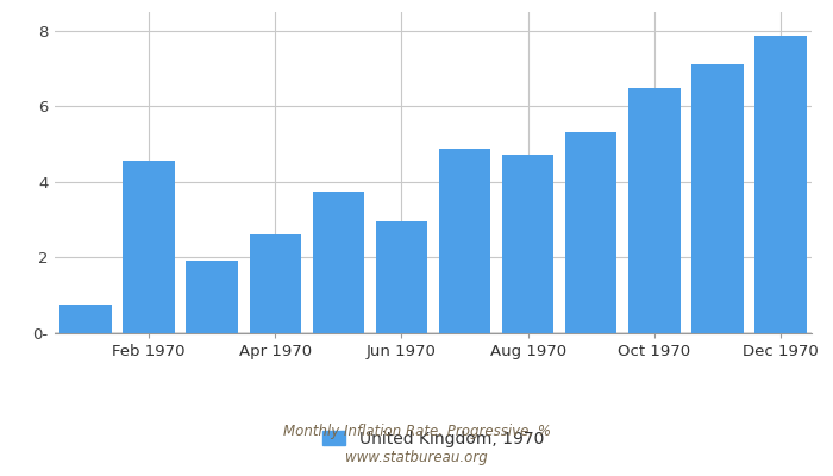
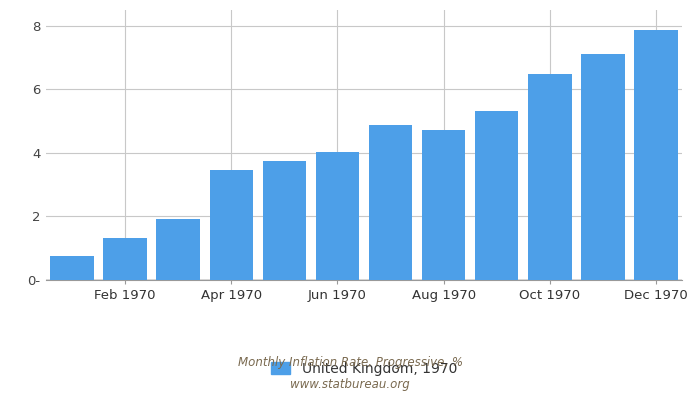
Feb 1970: 4.55 -> 1.33
Apr 1970: 2.60 -> 3.45
Jun 1970: 2.95 -> 4.03
